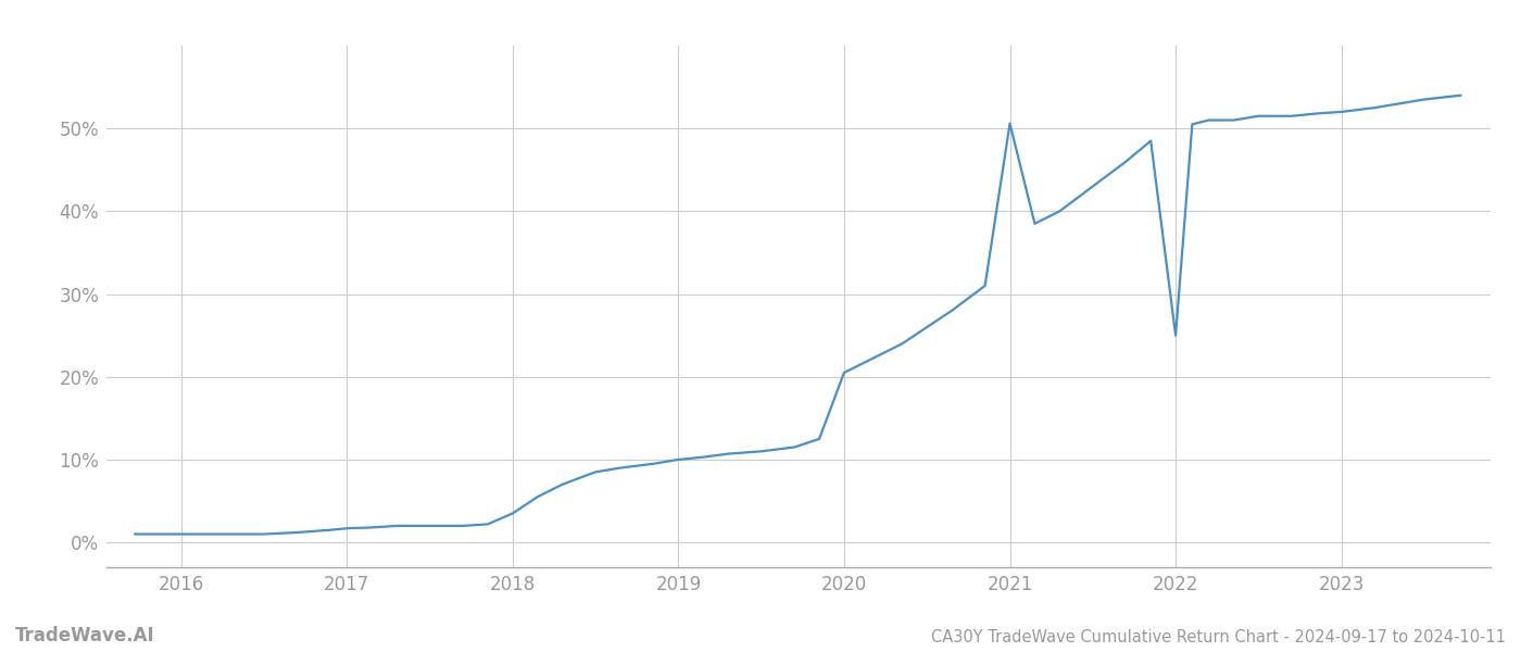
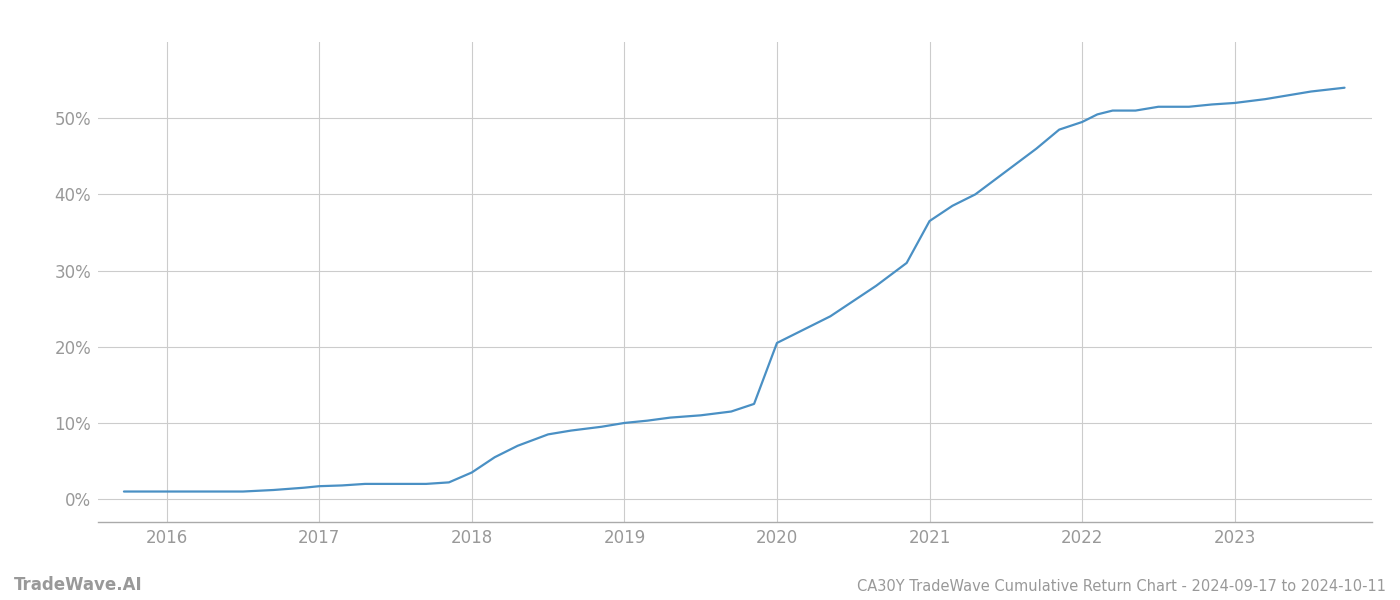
2021: 50.6% -> 36.5%
2022: 25.0% -> 49.5%
